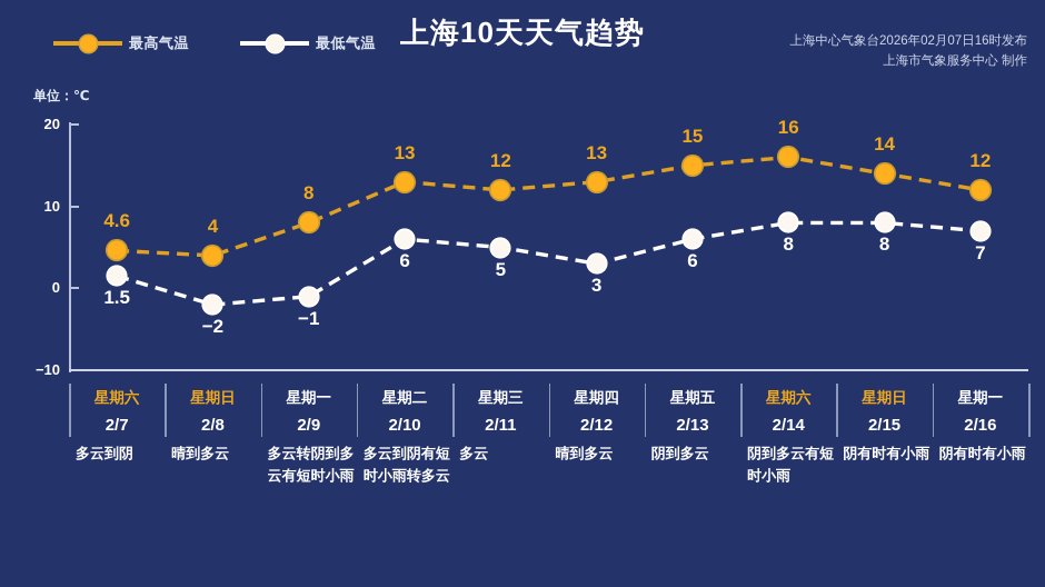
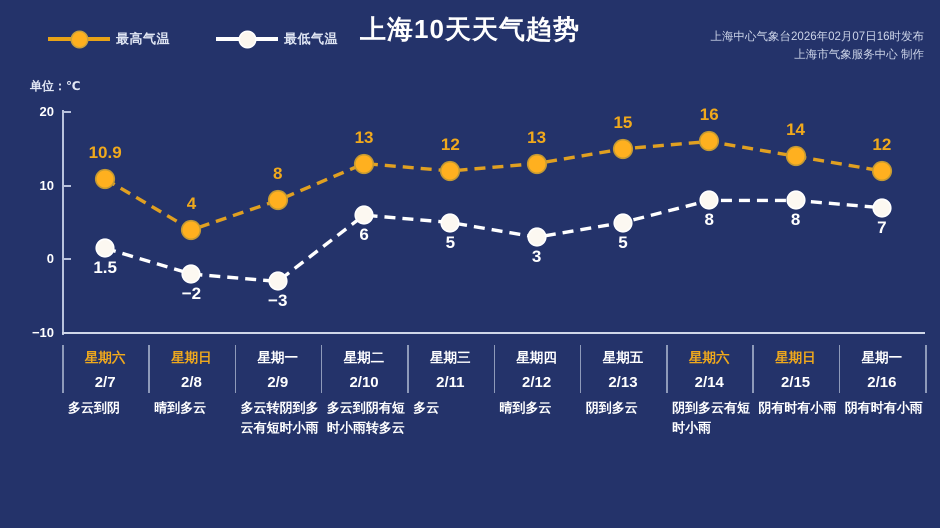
最高气温/2/7: 4.6 -> 10.9
最低气温/2/9: −1 -> −3
最低气温/2/13: 6 -> 5
